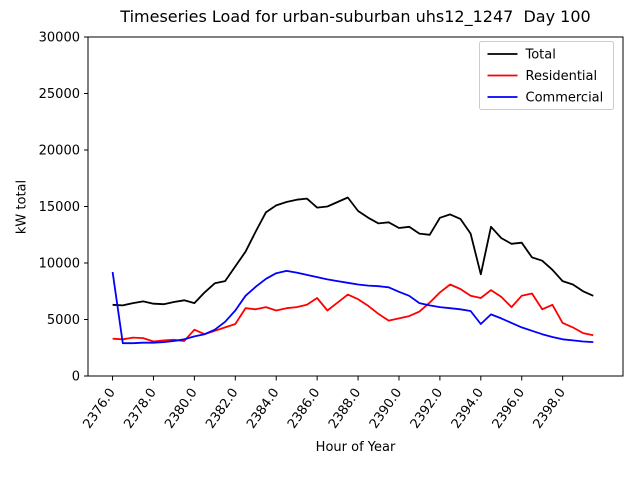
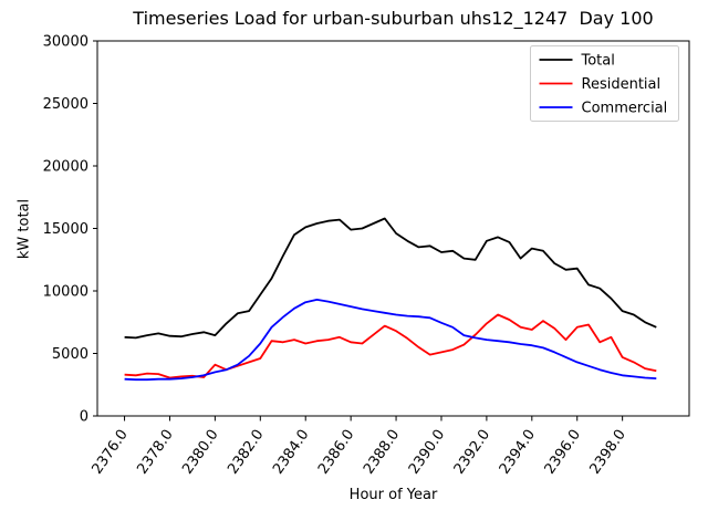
Commercial/2376.0: 9200 -> 3000
Residential/2386.0: 6900 -> 5900
Total/2394.0: 9000 -> 13400
Commercial/2394.0: 4600 -> 5600
